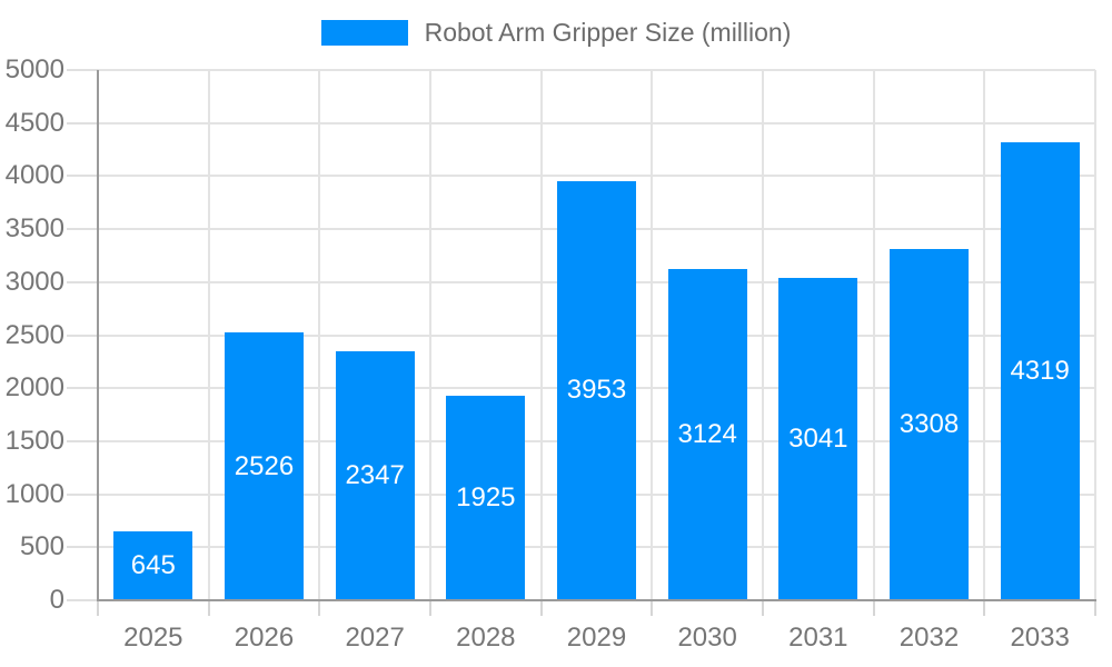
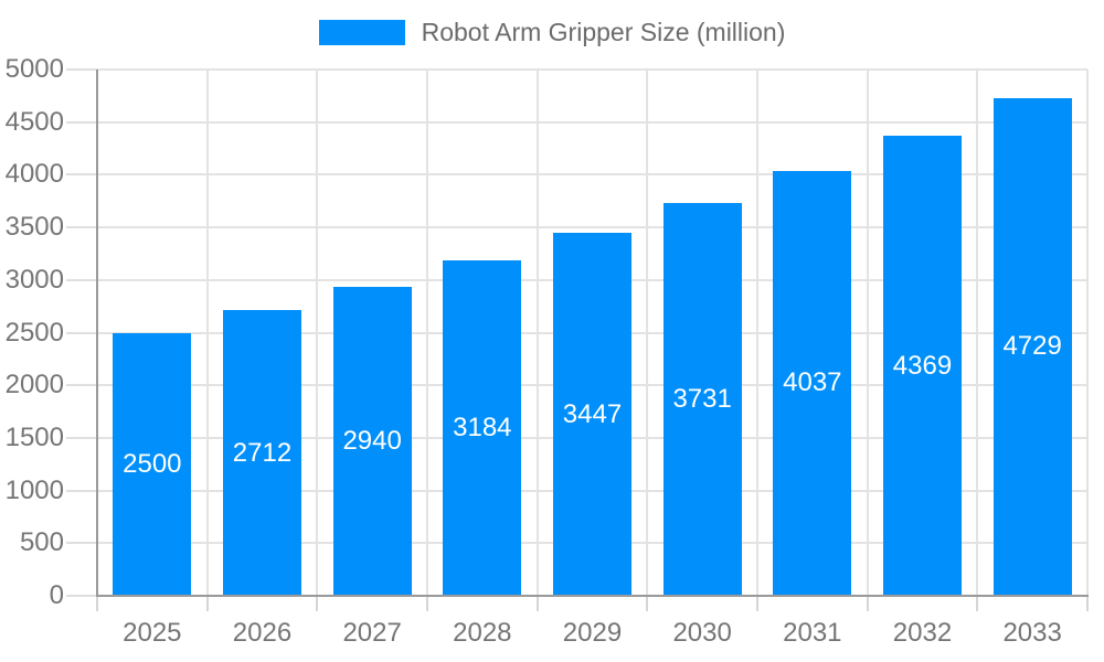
2025: 645 -> 2500
2026: 2526 -> 2712
2027: 2347 -> 2940
2028: 1925 -> 3184
2029: 3953 -> 3447
2030: 3124 -> 3731
2031: 3041 -> 4037
2032: 3308 -> 4369
2033: 4319 -> 4729
